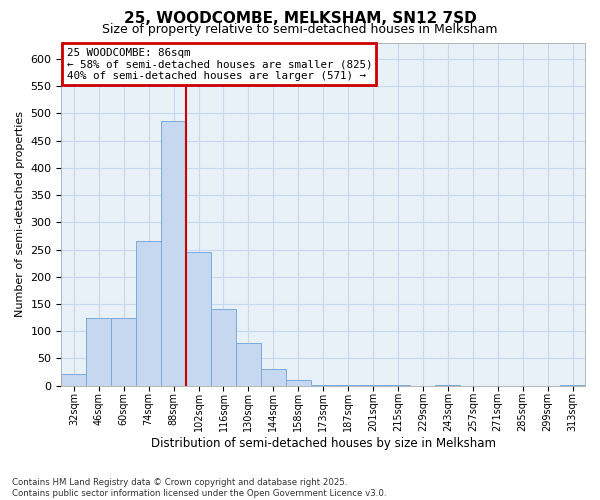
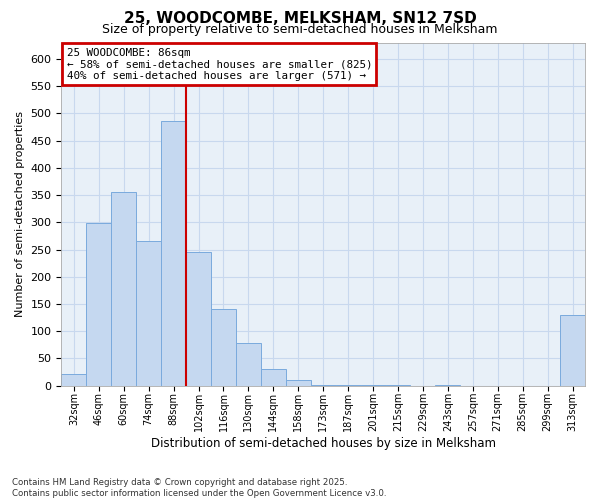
46sqm: 125 -> 298
60sqm: 125 -> 356
313sqm: 1 -> 130
